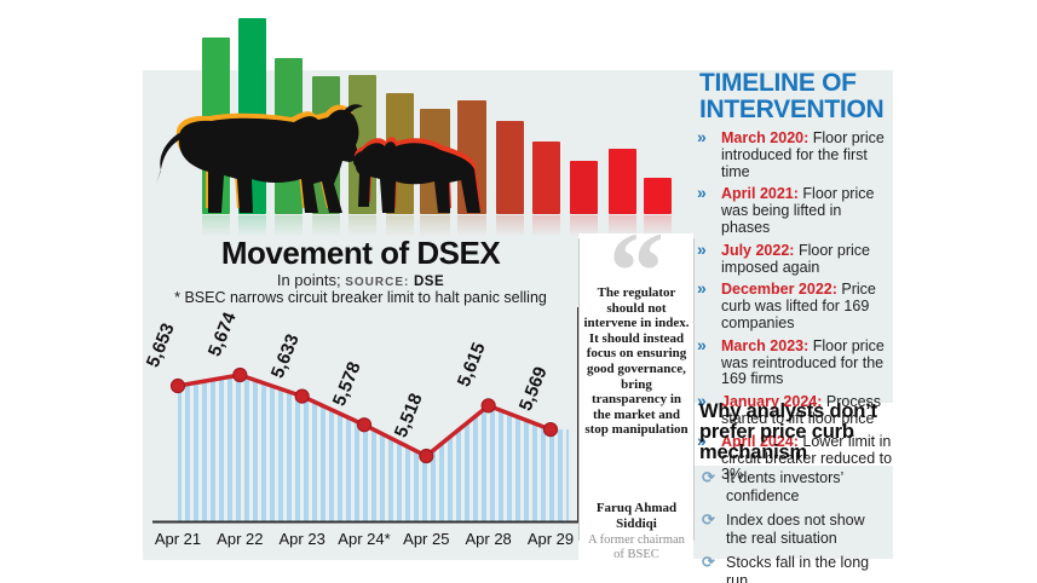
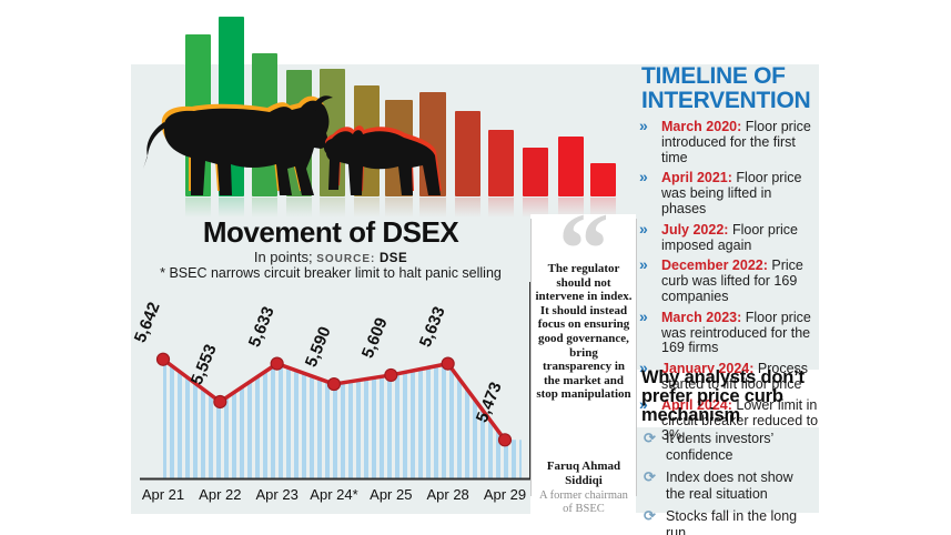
Apr 21: 5,653 -> 5,642
Apr 22: 5,674 -> 5,553
Apr 24*: 5,578 -> 5,590
Apr 25: 5,518 -> 5,609
Apr 28: 5,615 -> 5,633
Apr 29: 5,569 -> 5,473
